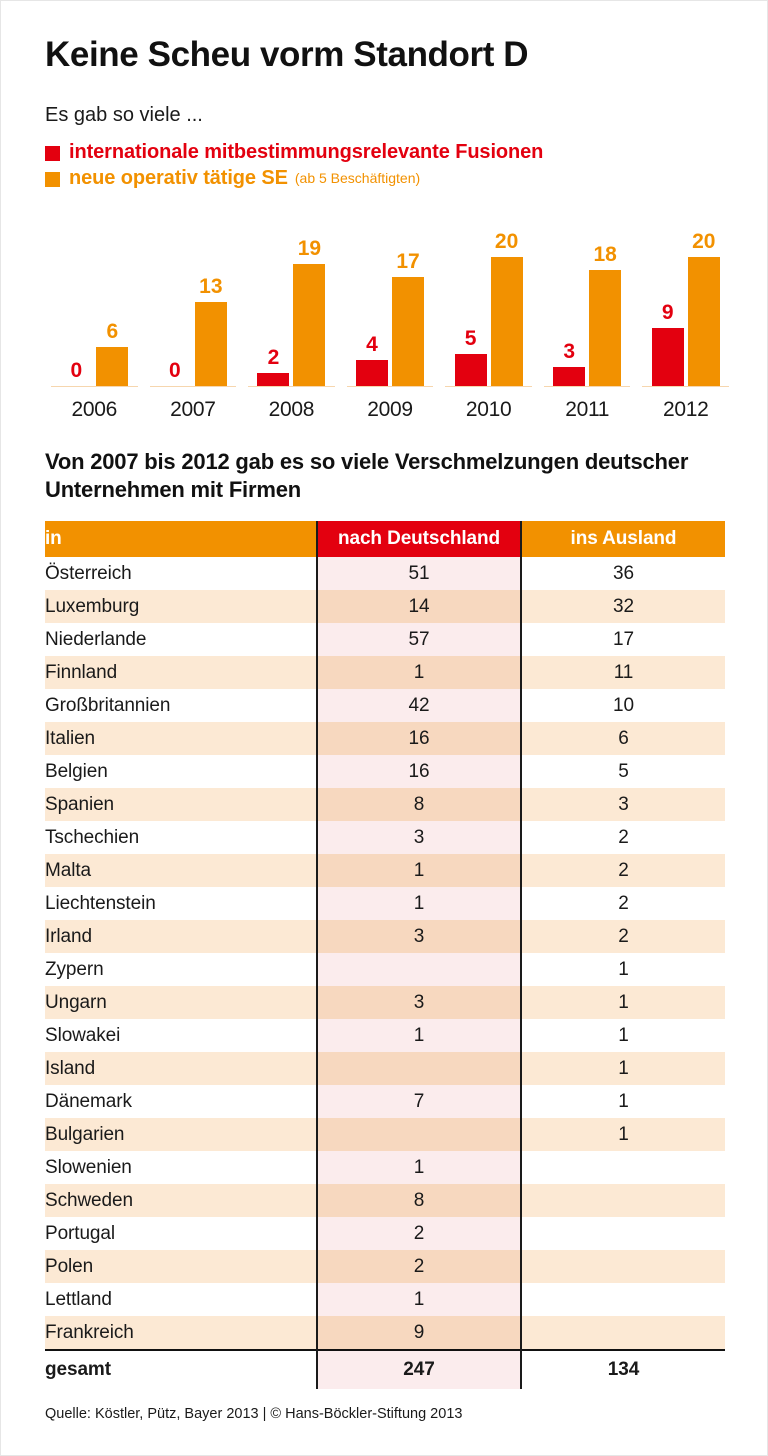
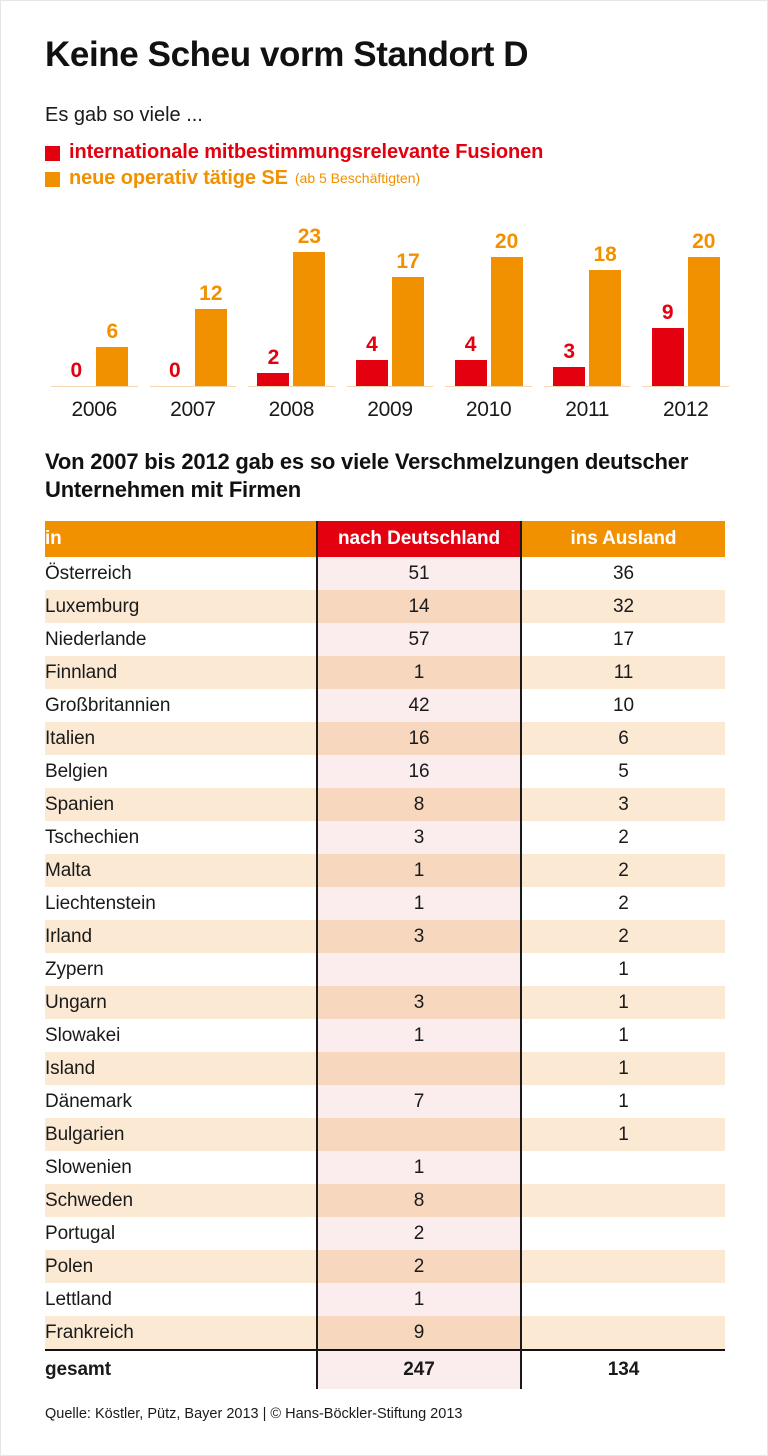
neue operativ tätige SE (ab 5 Beschäftigten)/2007: 13 -> 12
neue operativ tätige SE (ab 5 Beschäftigten)/2008: 19 -> 23
internationale mitbestimmungsrelevante Fusionen/2010: 5 -> 4
